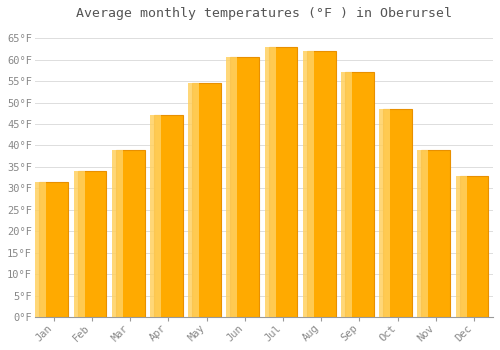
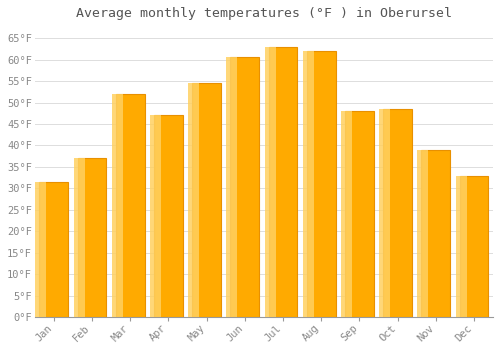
Feb: 34.0°F -> 37.0°F
Mar: 39.0°F -> 52.0°F
Sep: 57.0°F -> 48.0°F
